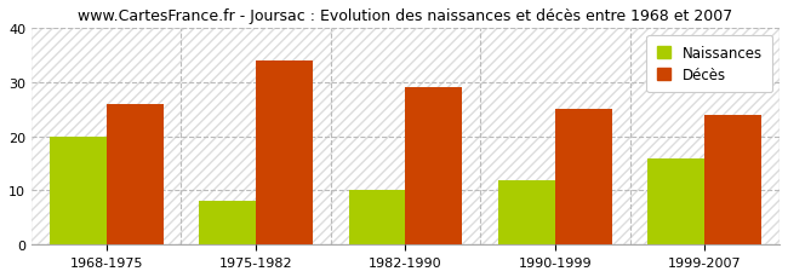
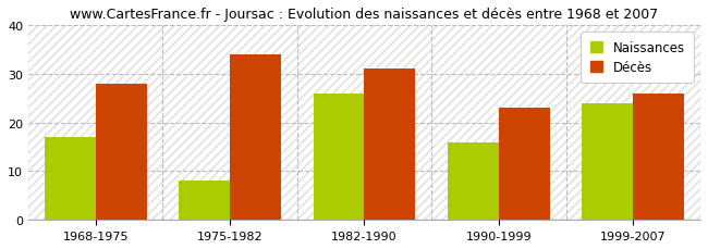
Naissances/1968-1975: 20 -> 17
Décès/1968-1975: 26 -> 28
Naissances/1982-1990: 10 -> 26
Décès/1982-1990: 29 -> 31
Naissances/1990-1999: 12 -> 16
Décès/1990-1999: 25 -> 23
Naissances/1999-2007: 16 -> 24
Décès/1999-2007: 24 -> 26
